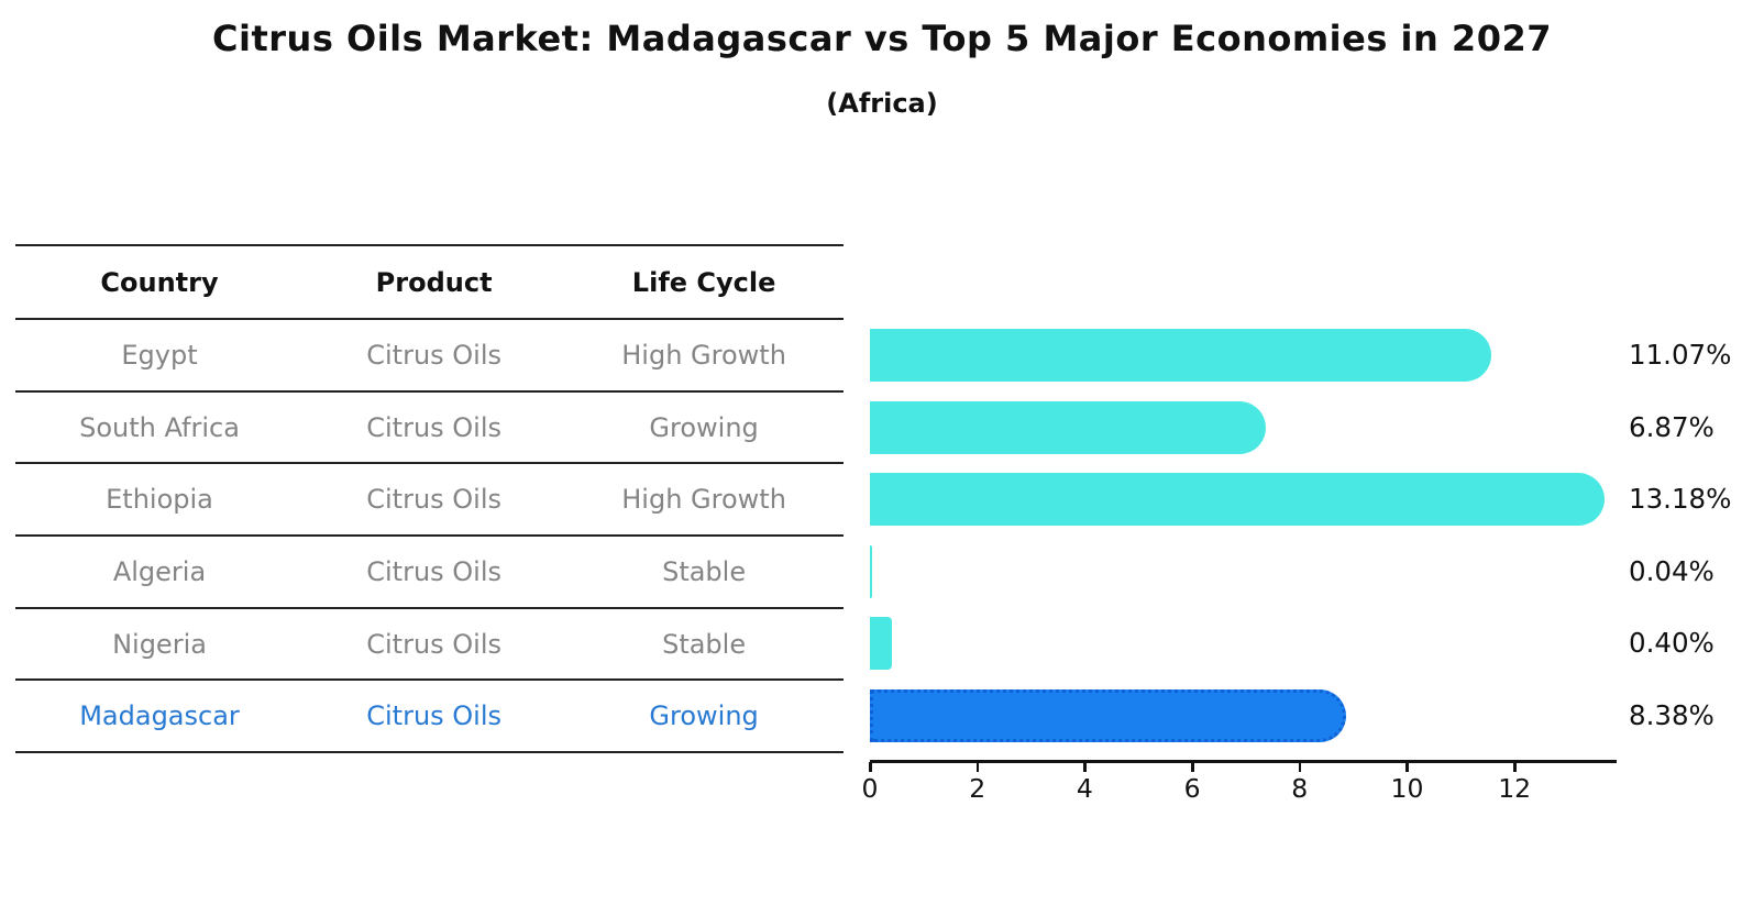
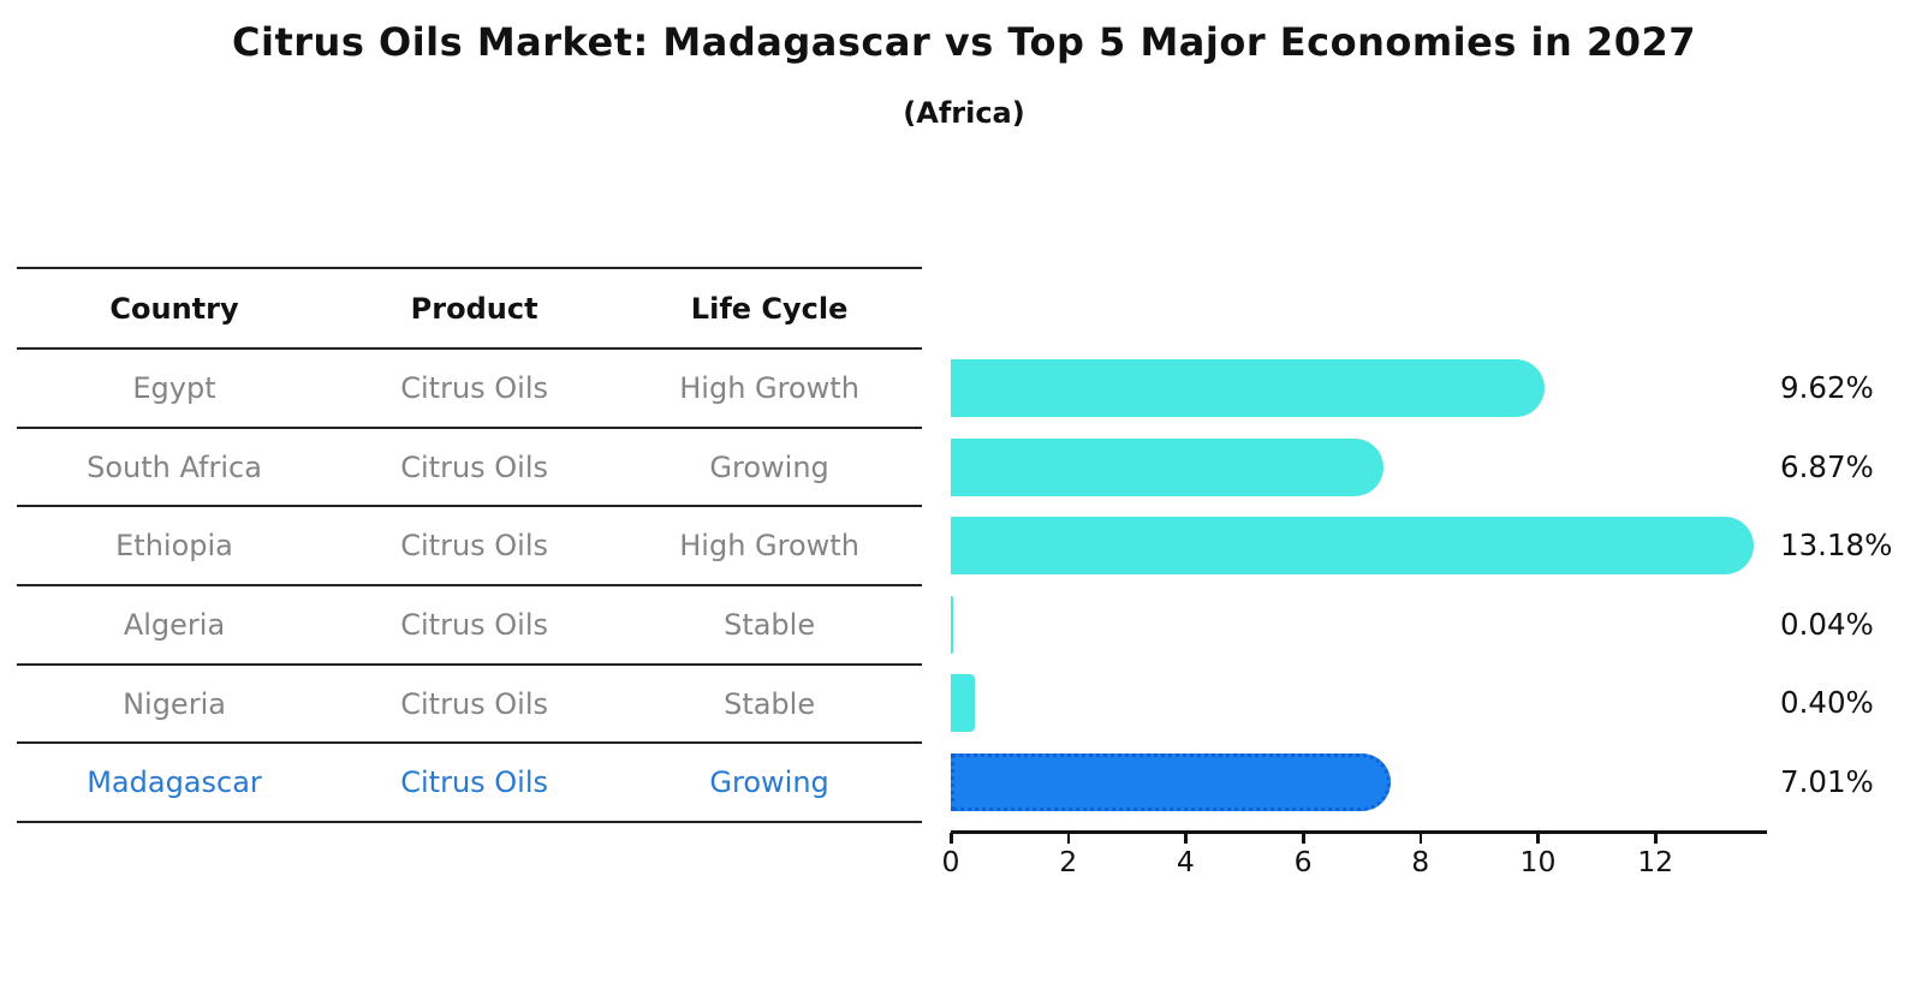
Egypt: 11.07% -> 9.62%
Madagascar: 8.38% -> 7.01%
